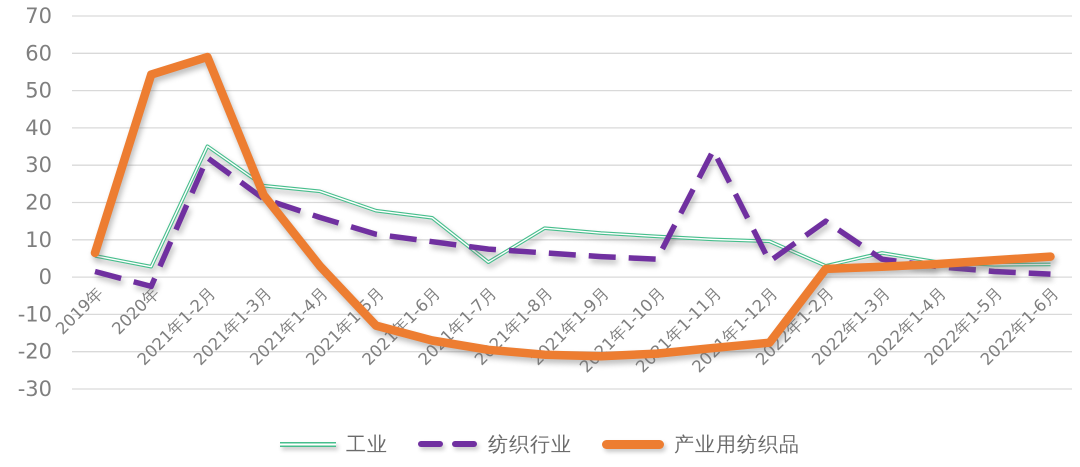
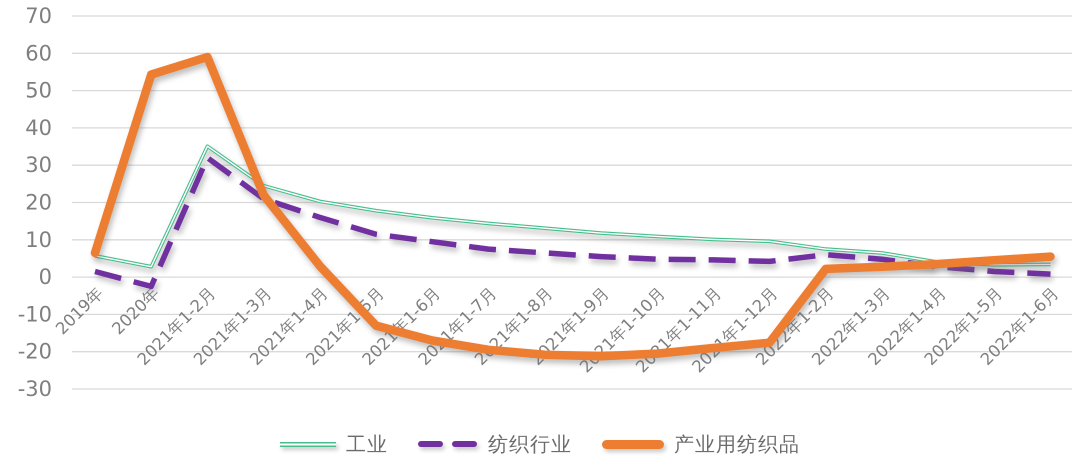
工业/2021年1-4月: 23 -> 20
工业/2021年1-7月: 4 -> 14
纺织行业/2021年1-11月: 34 -> 5
工业/2022年1-2月: 3 -> 8
纺织行业/2022年1-2月: 15 -> 6
